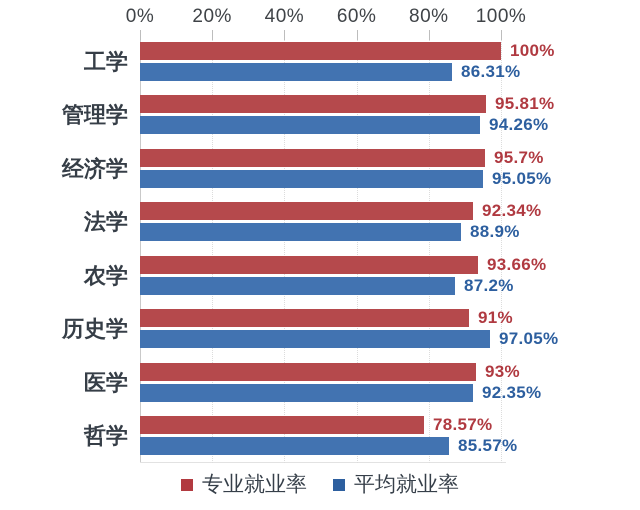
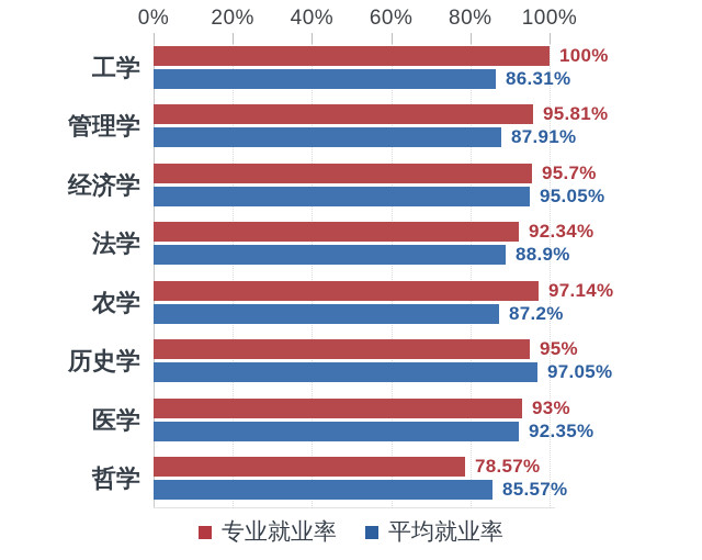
平均就业率/管理学: 94.26% -> 87.91%
专业就业率/农学: 93.66% -> 97.14%
专业就业率/历史学: 91% -> 95%
